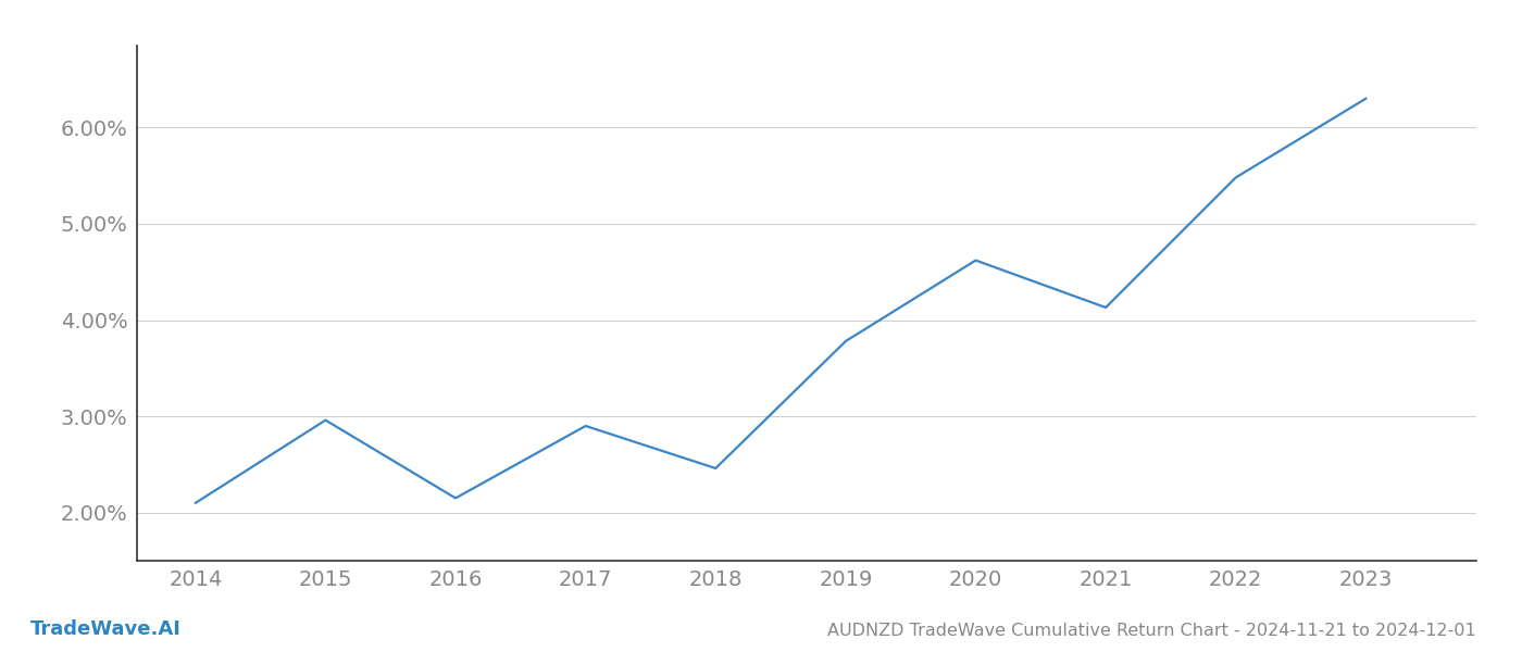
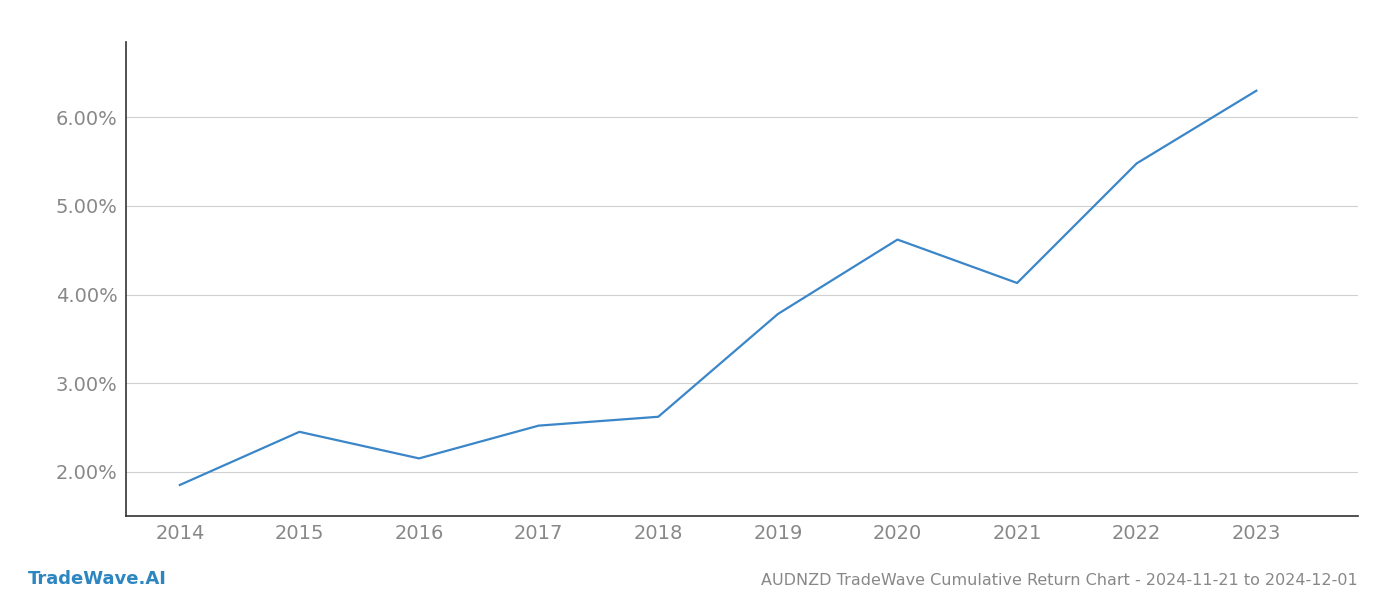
2014: 2.10% -> 1.85%
2015: 2.96% -> 2.45%
2017: 2.90% -> 2.52%
2018: 2.46% -> 2.62%
